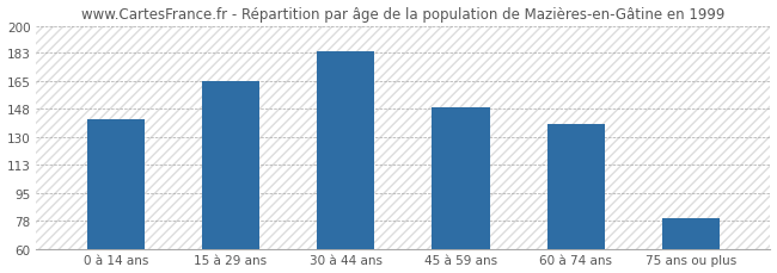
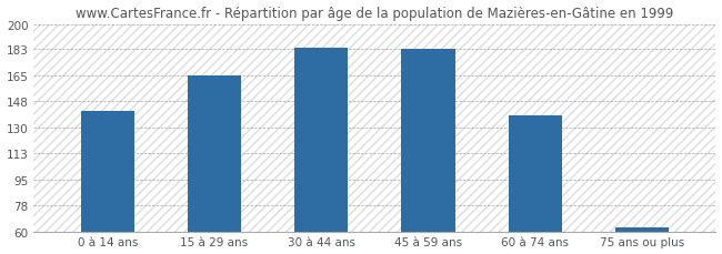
45 à 59 ans: 149 -> 183
75 ans ou plus: 79 -> 63
